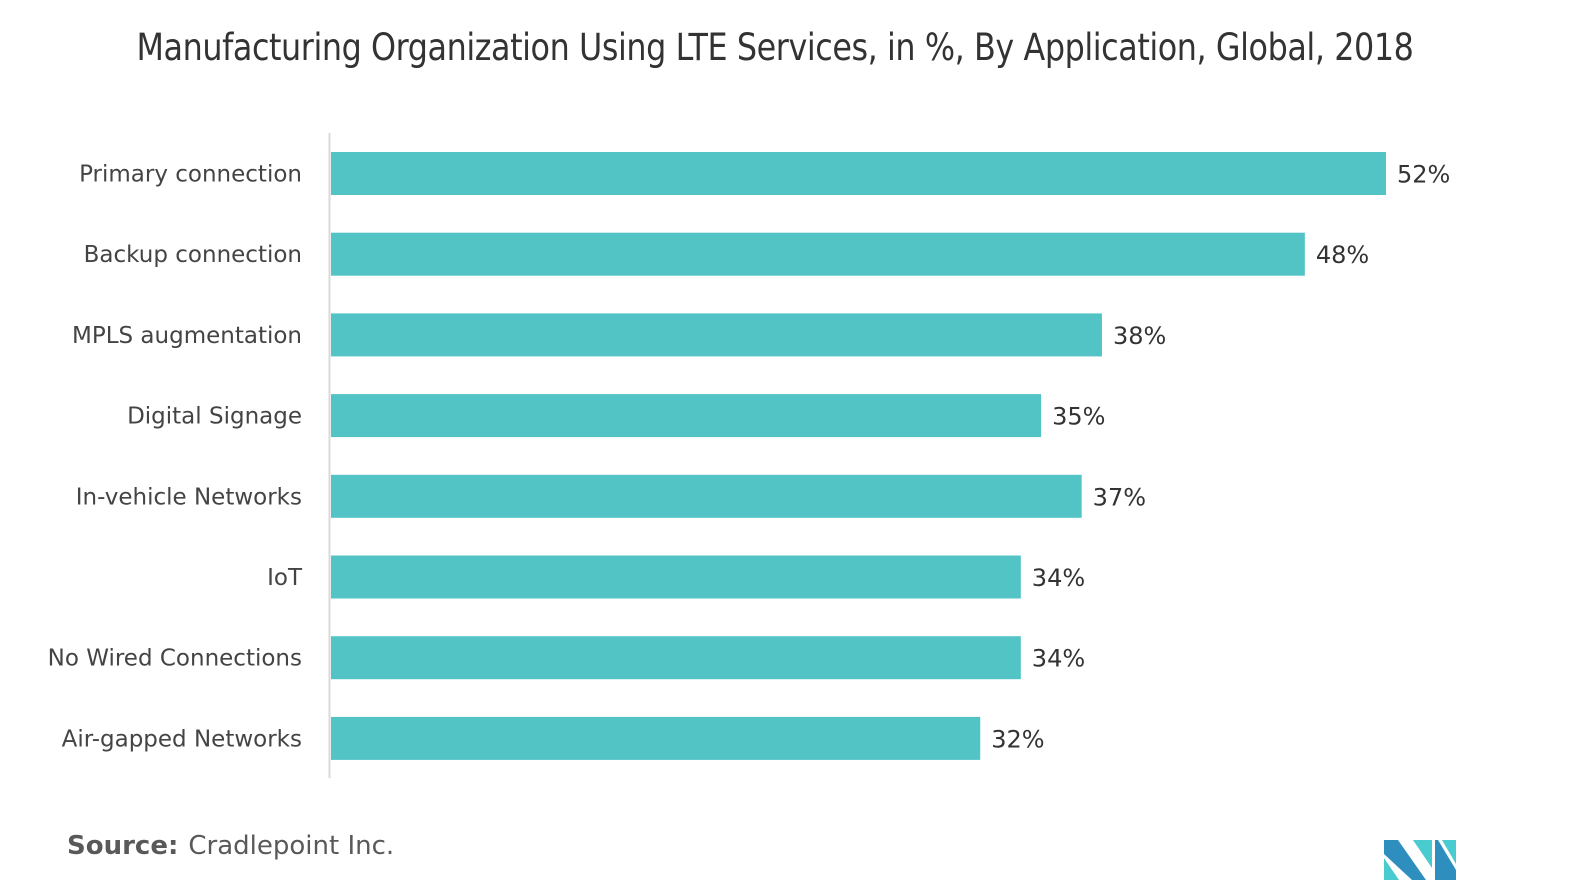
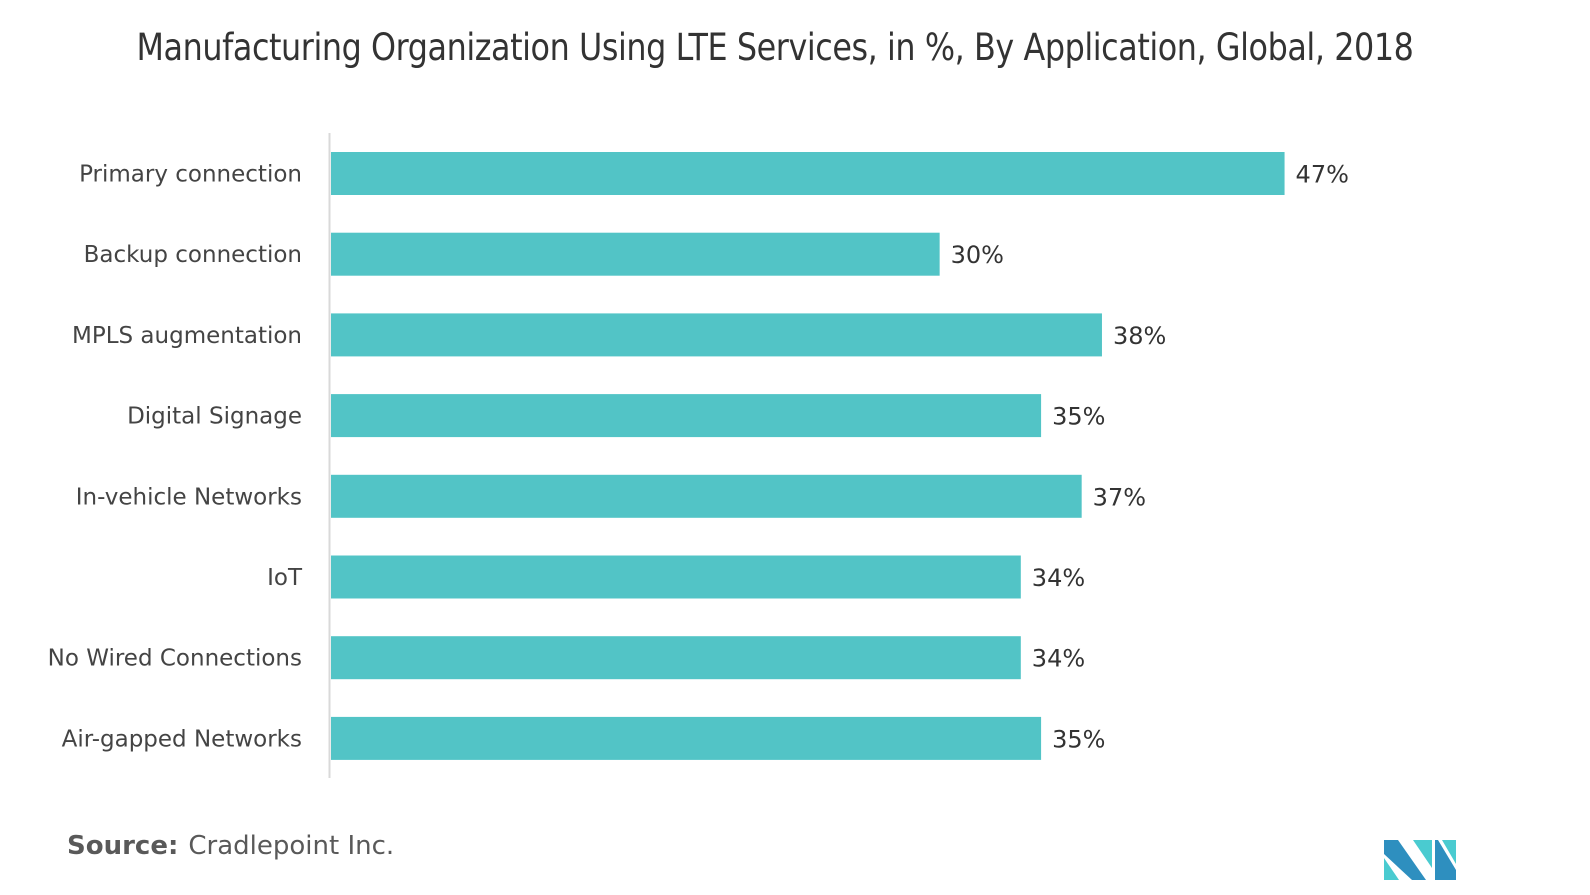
Primary connection: 52% -> 47%
Backup connection: 48% -> 30%
Air-gapped Networks: 32% -> 35%
